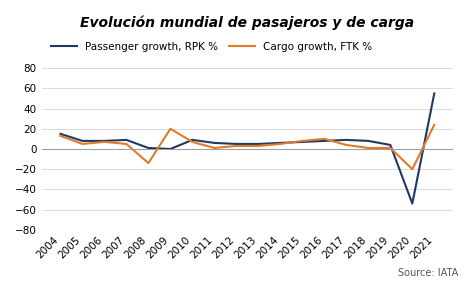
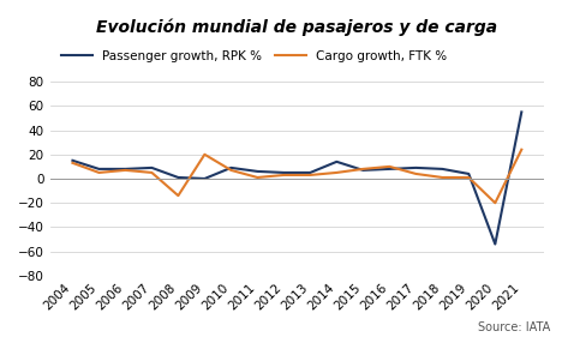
Passenger growth, RPK %/2014: 6 -> 14
